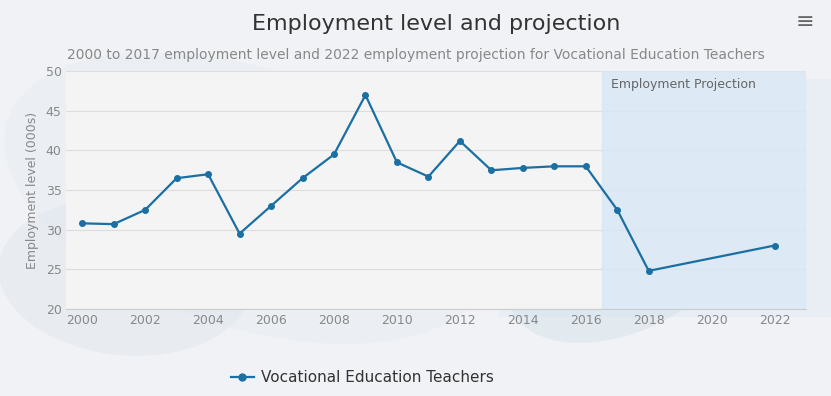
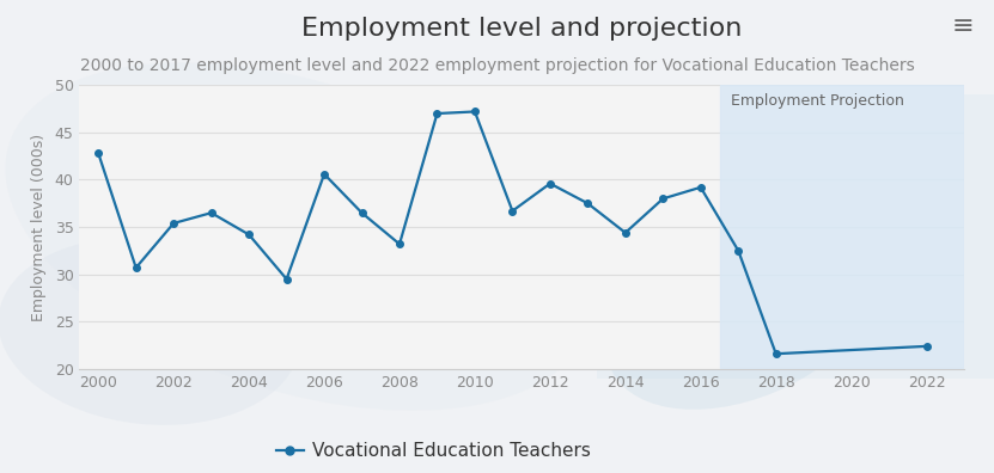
2000: 30.8 -> 42.8
2002: 32.5 -> 35.4
2004: 37.0 -> 34.2
2006: 33.0 -> 40.6
2008: 39.5 -> 33.2
2010: 38.5 -> 47.2
2012: 41.2 -> 39.6
2014: 37.8 -> 34.4
2016: 38.0 -> 39.2
2018: 24.8 -> 21.6
2022: 28.0 -> 22.4
